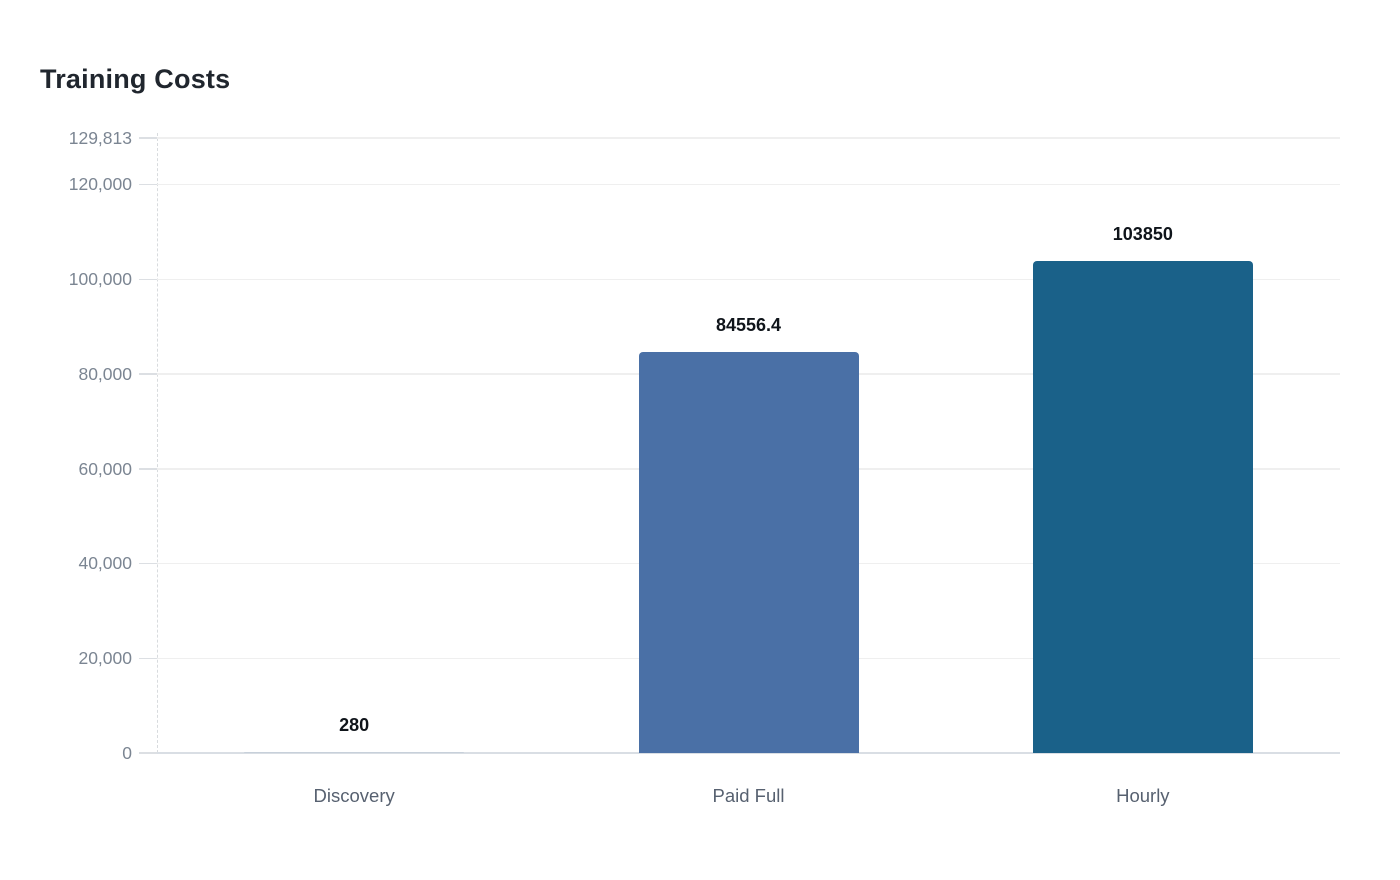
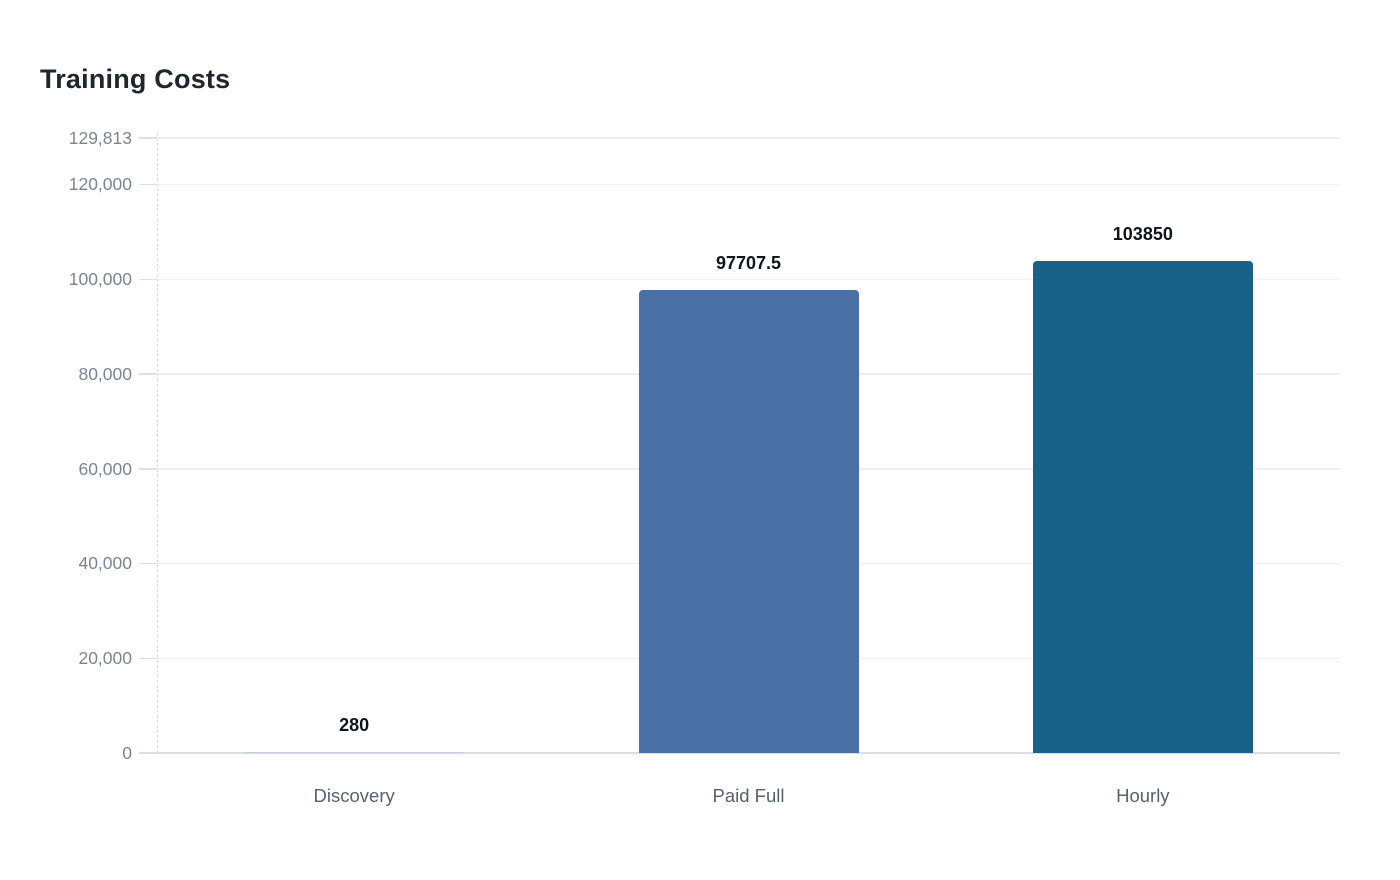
Paid Full: 84556.4 -> 97707.5
